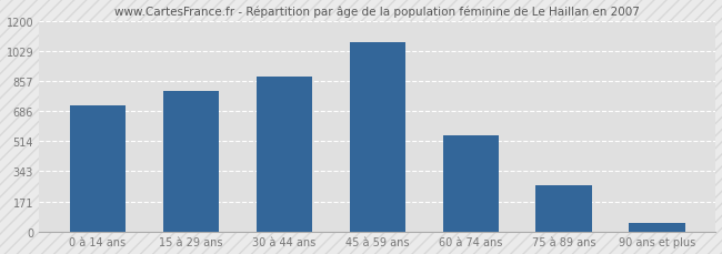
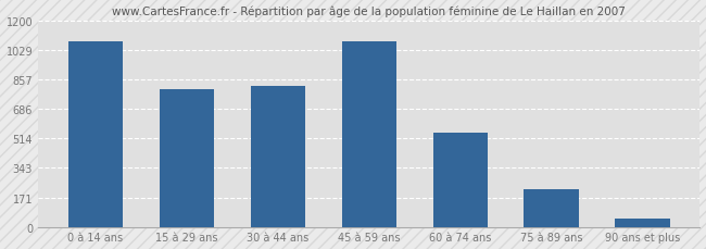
0 à 14 ans: 720 -> 1080
30 à 44 ans: 880 -> 820
75 à 89 ans: 260 -> 220
